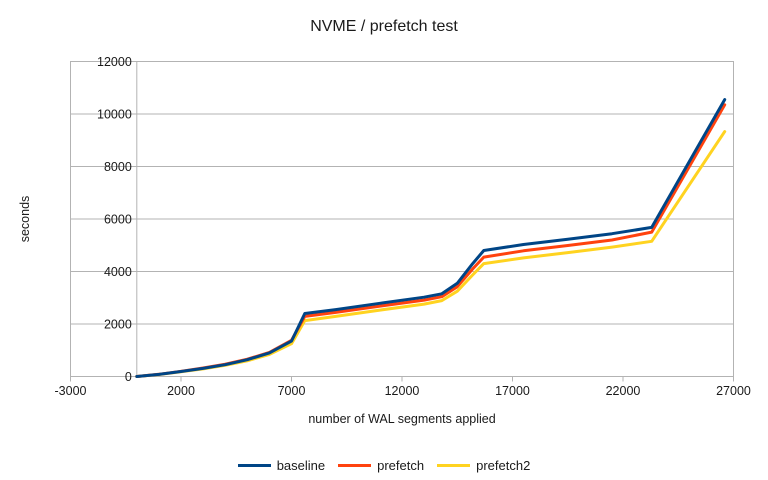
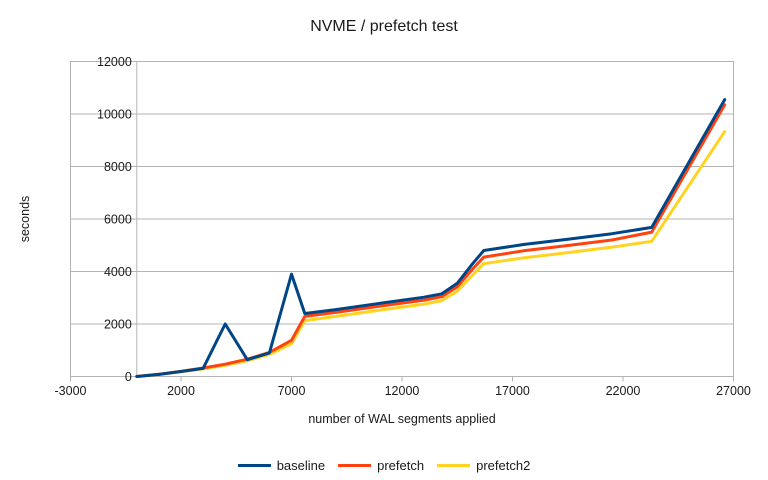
baseline/4000: 400 -> 2000
baseline/7000: 1400 -> 3900
